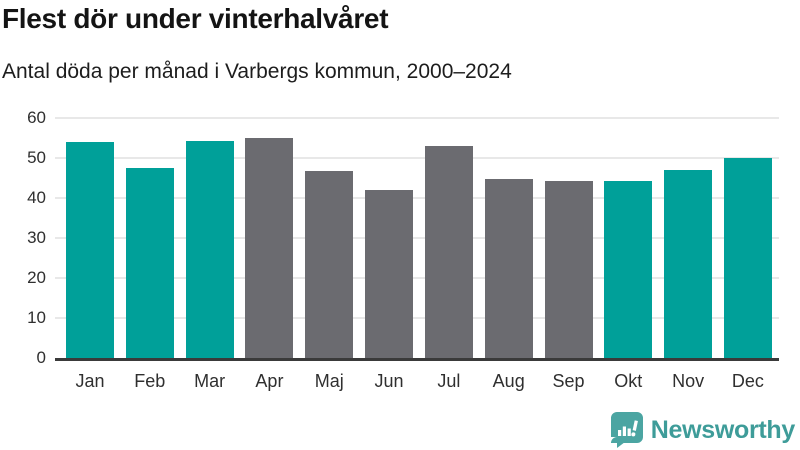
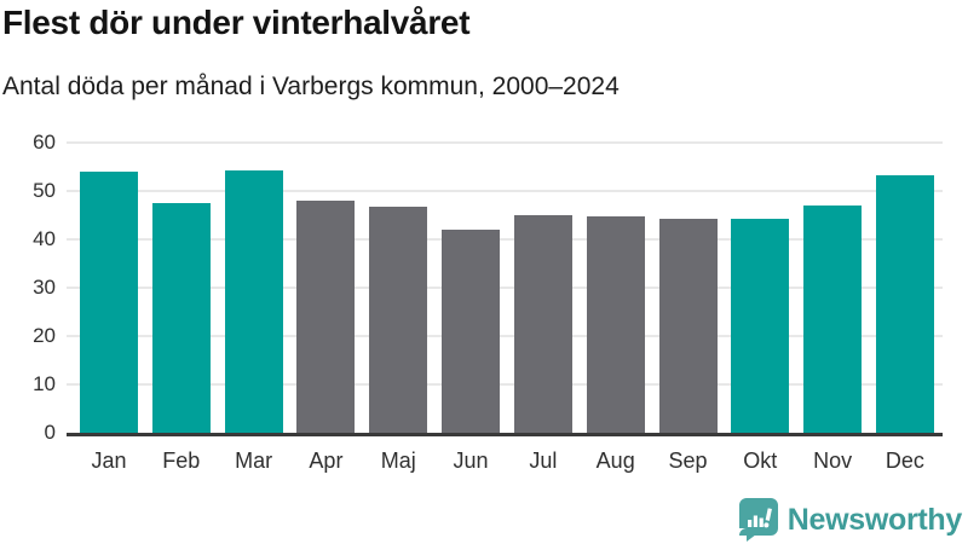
Apr: 55 -> 48
Jul: 53 -> 45
Dec: 50 -> 53
